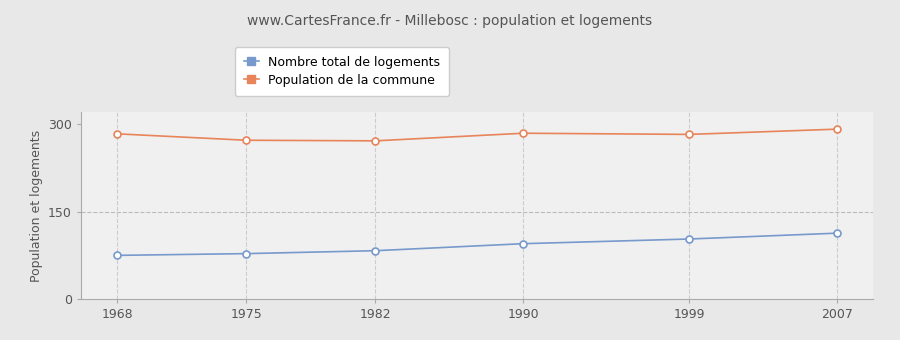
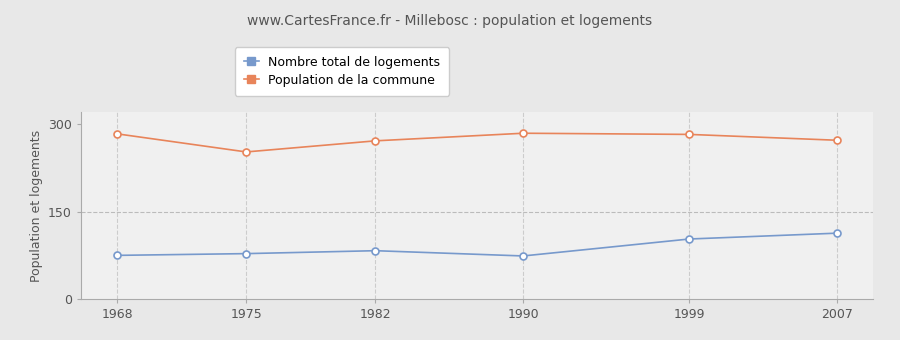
Population de la commune/1975: 272 -> 252
Nombre total de logements/1990: 95 -> 74
Population de la commune/2007: 291 -> 272
